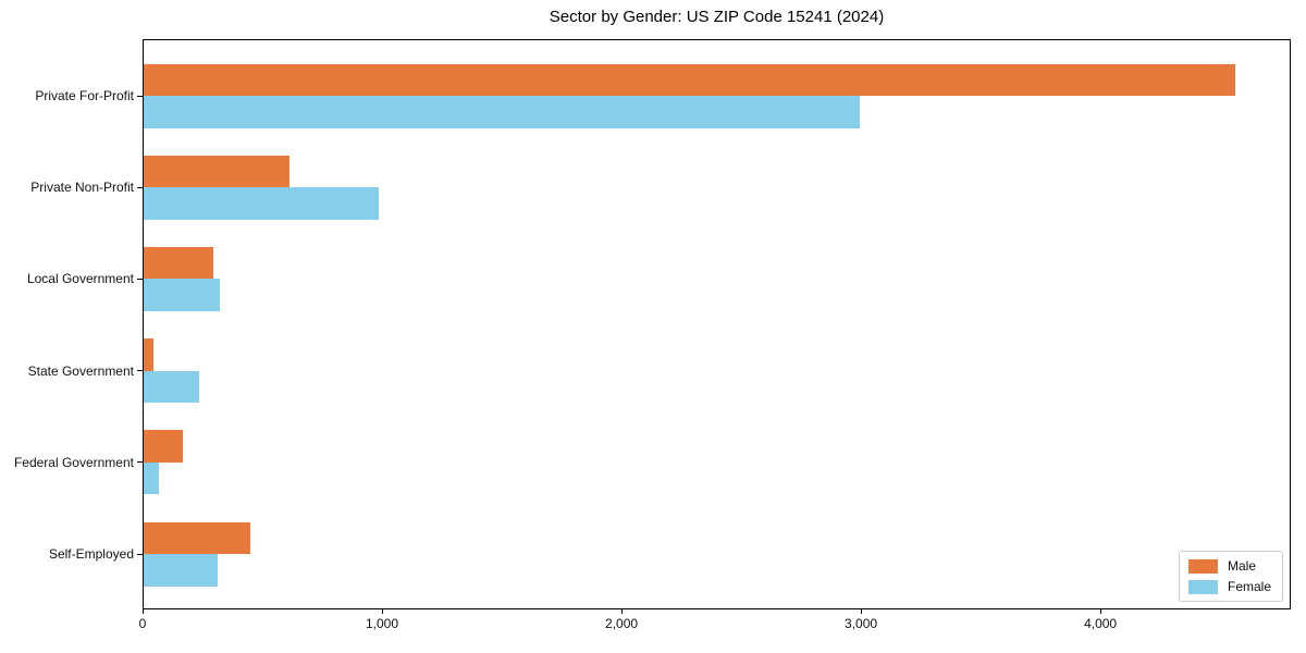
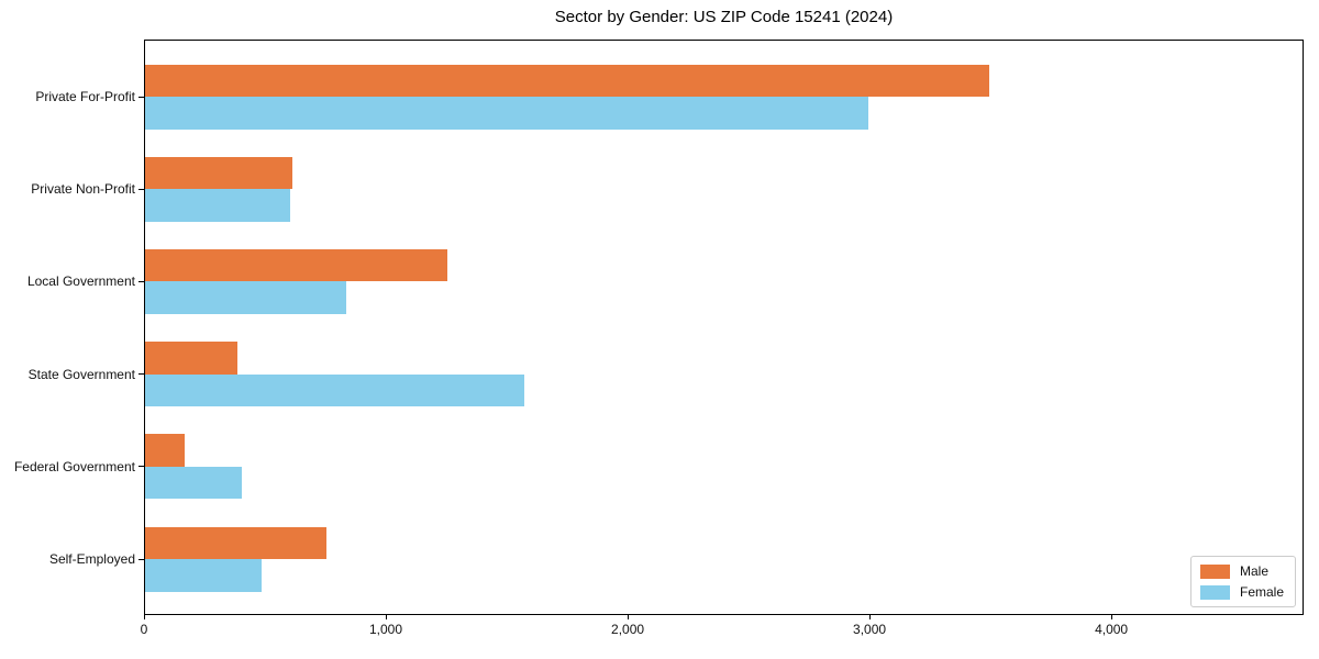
Male/Private For-Profit: 4560 -> 3490
Female/Private Non-Profit: 980 -> 600
Male/Local Government: 290 -> 1250
Female/Local Government: 320 -> 830
Male/State Government: 40 -> 380
Female/State Government: 230 -> 1570
Female/Federal Government: 60 -> 400
Male/Self-Employed: 440 -> 750
Female/Self-Employed: 310 -> 480
